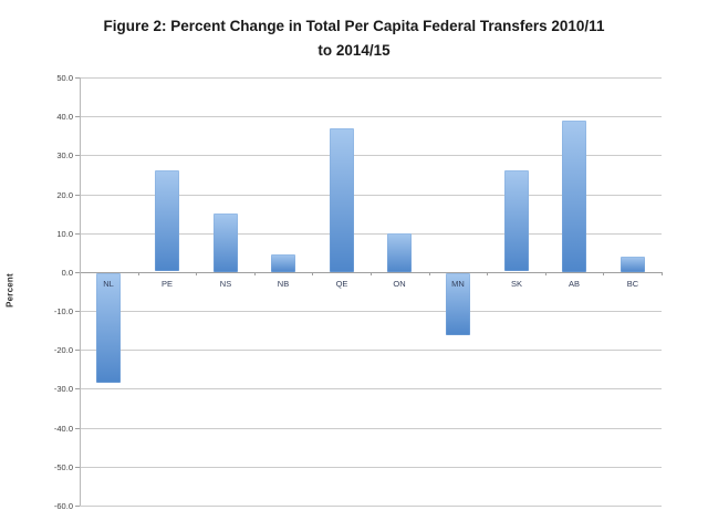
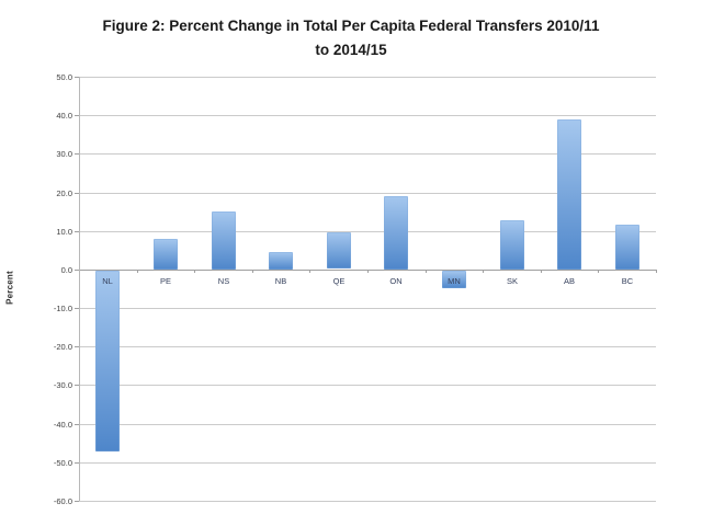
NL: -28 -> -47
PE: 26 -> 8
QE: 37 -> 10
ON: 10 -> 19
MN: -16 -> -4
SK: 26 -> 13
BC: 4 -> 12
